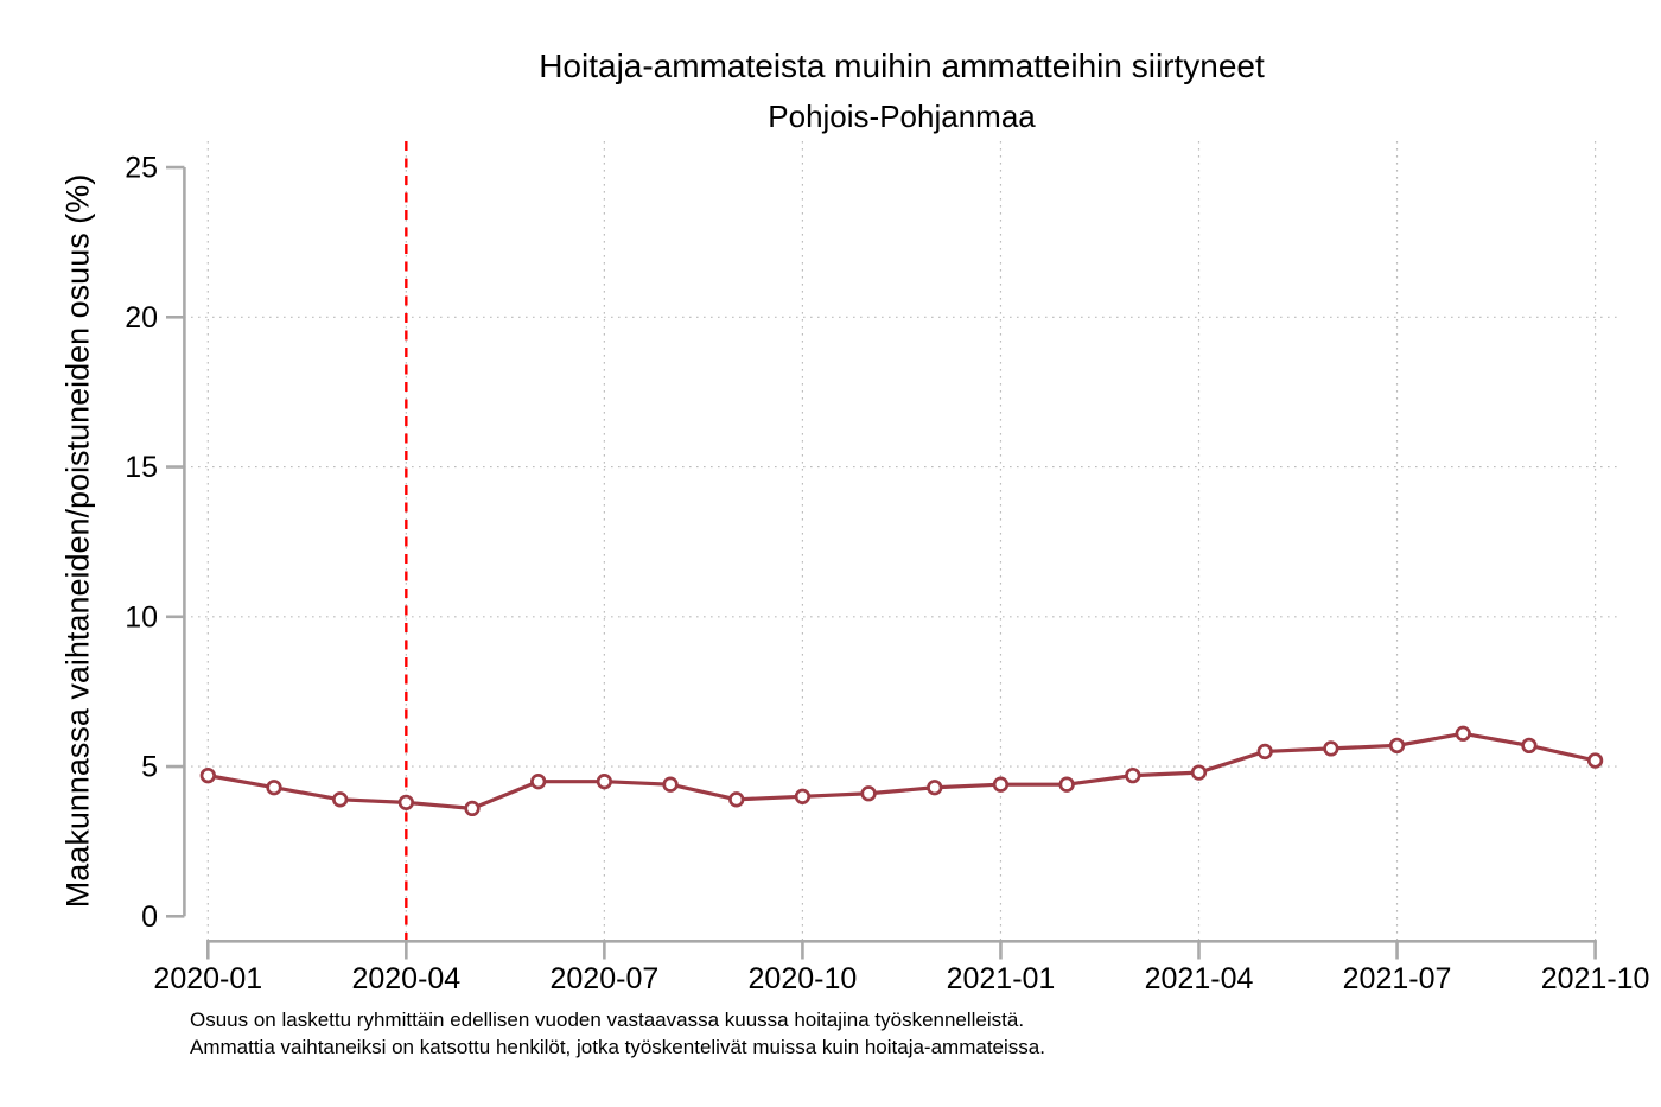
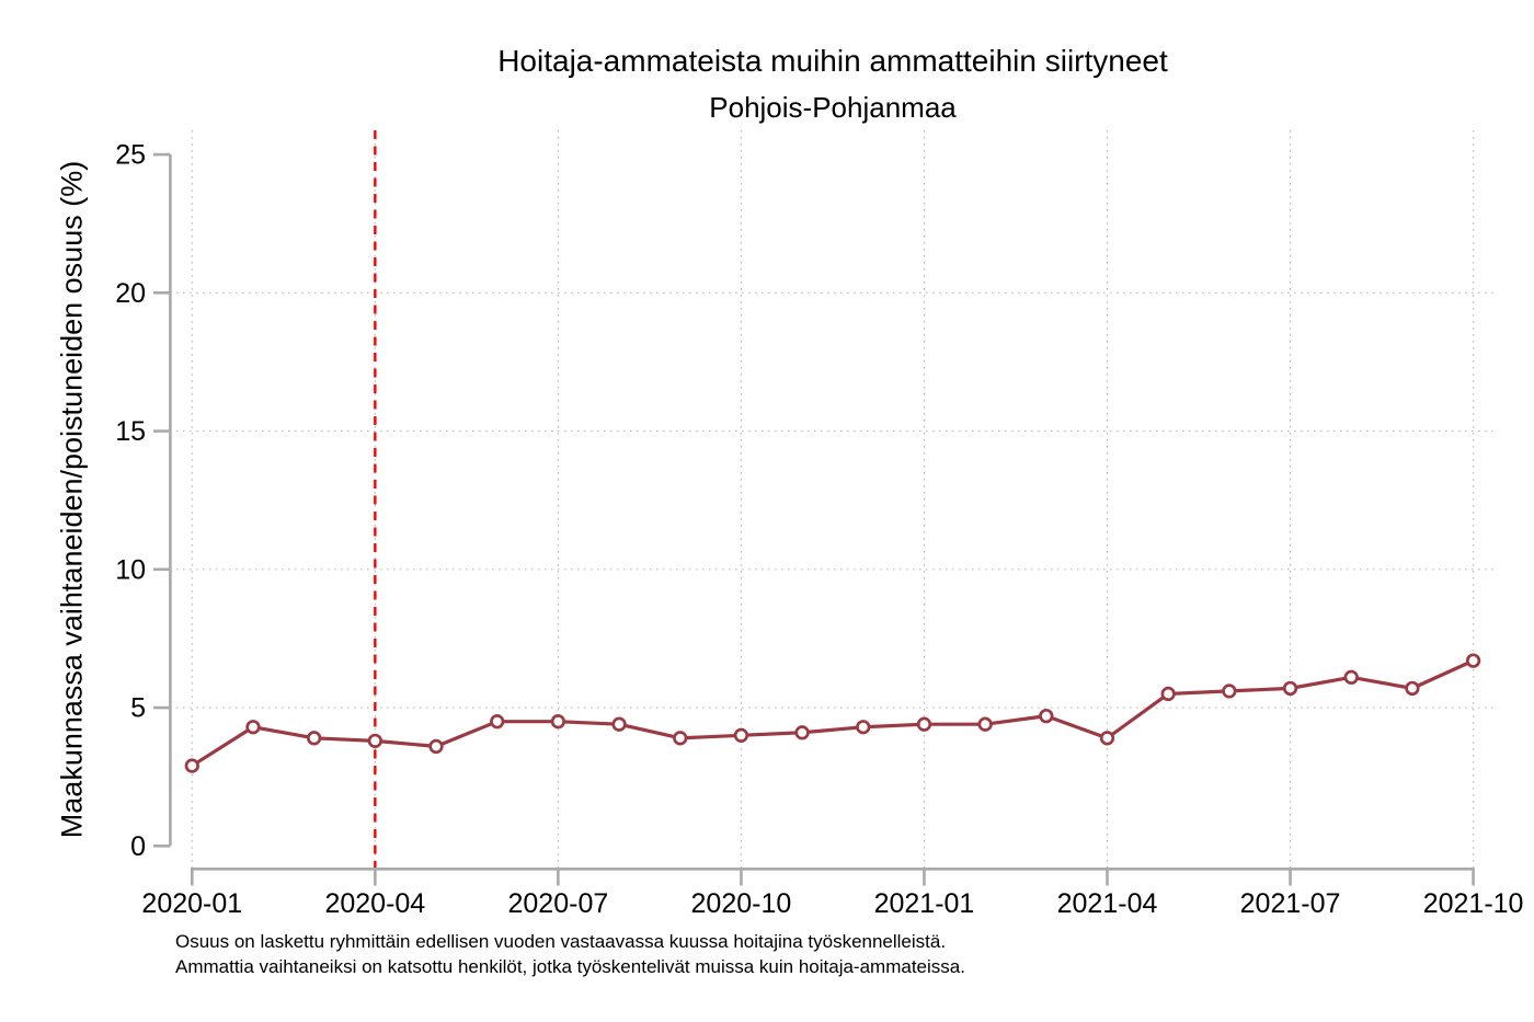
2020-01: 4.7 -> 2.9
2021-04: 4.8 -> 3.9
2021-10: 5.2 -> 6.7
